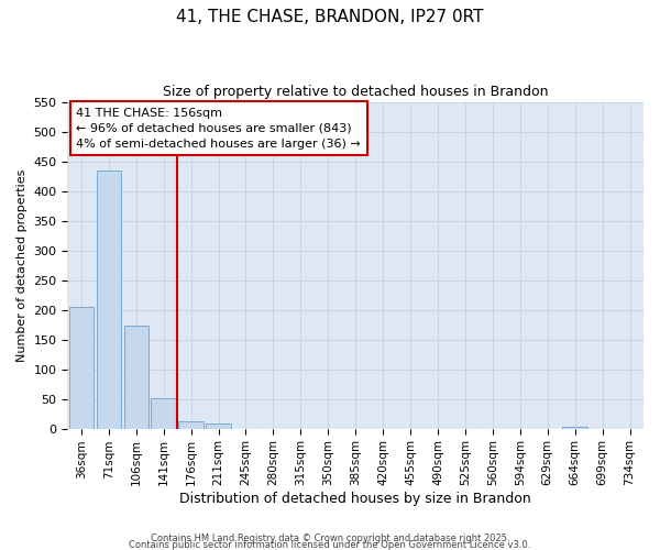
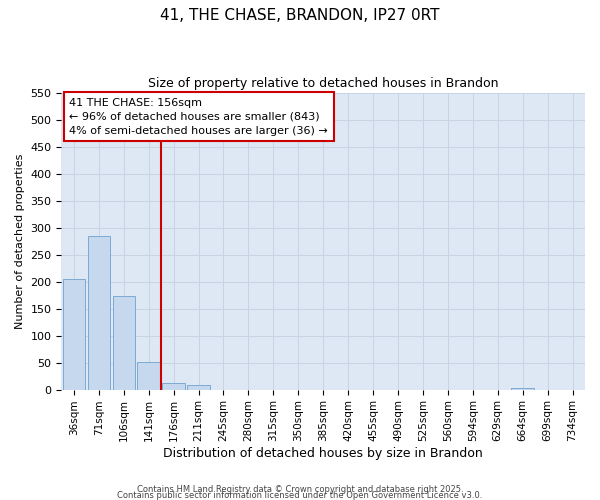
71sqm: 435 -> 284
